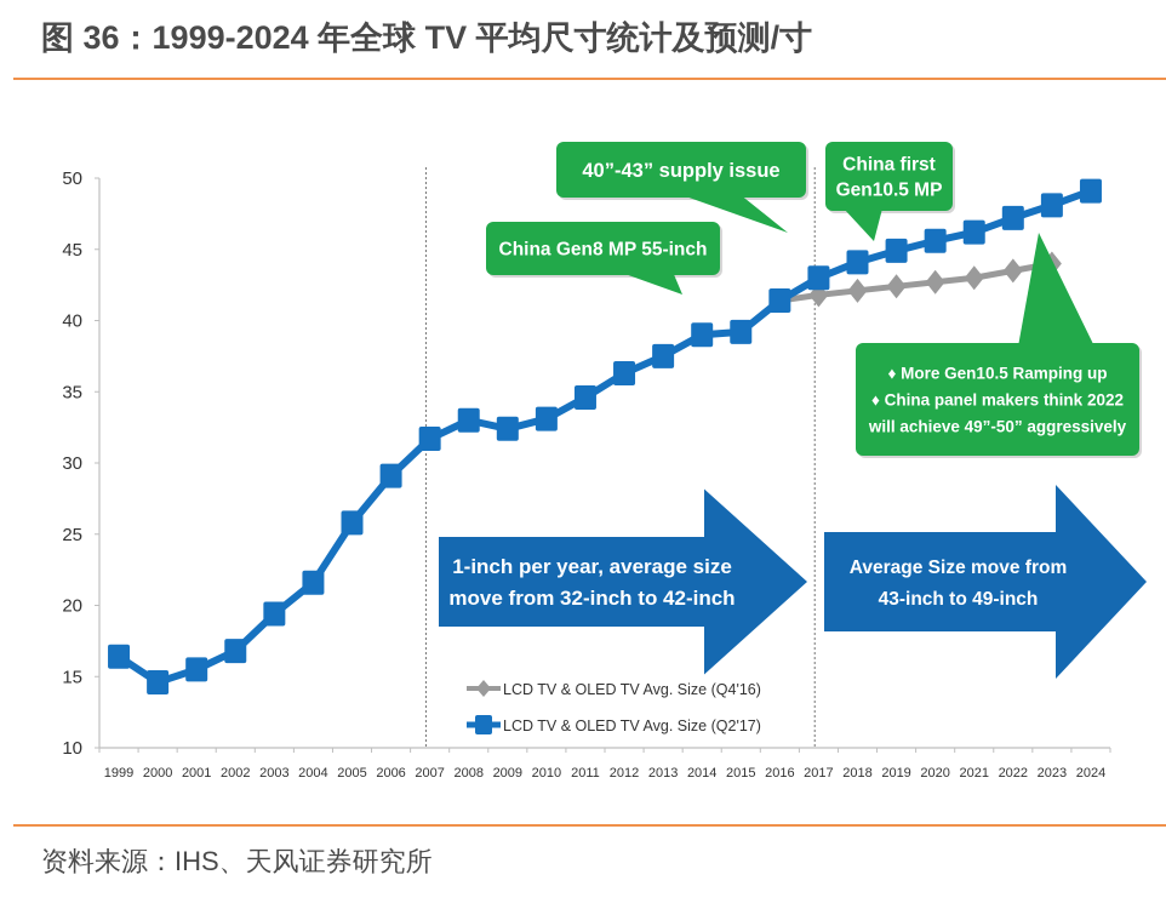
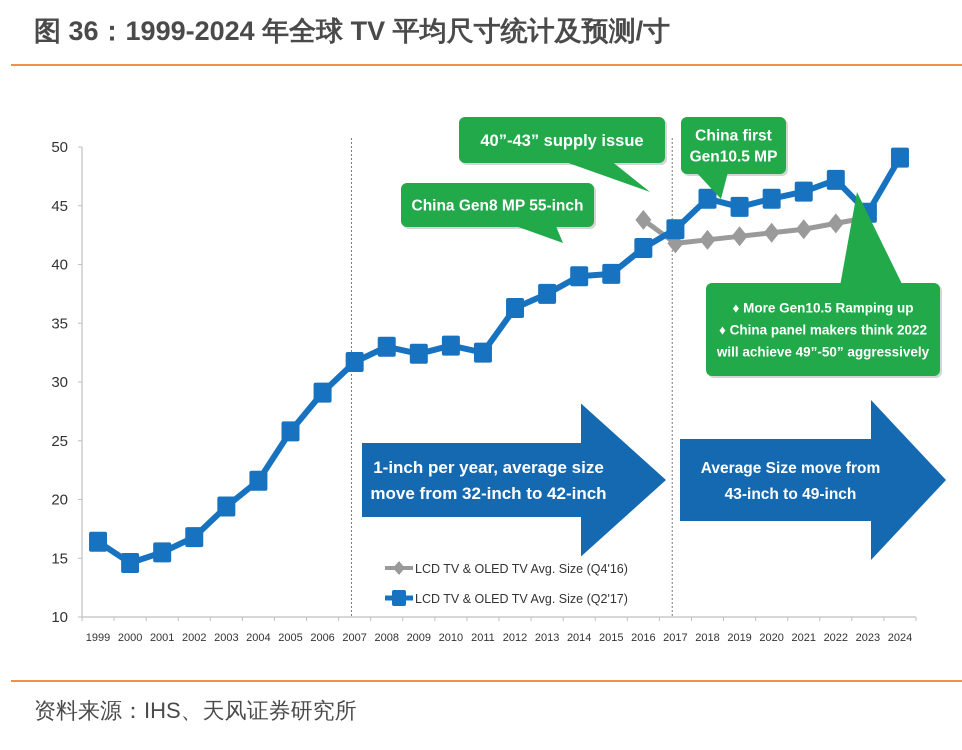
LCD TV & OLED TV Avg. Size (Q2'17)/2011: 34.6 -> 32.5
LCD TV & OLED TV Avg. Size (Q4'16)/2016: 41.4 -> 43.8
LCD TV & OLED TV Avg. Size (Q2'17)/2018: 44.1 -> 45.6
LCD TV & OLED TV Avg. Size (Q2'17)/2023: 48.1 -> 44.4
